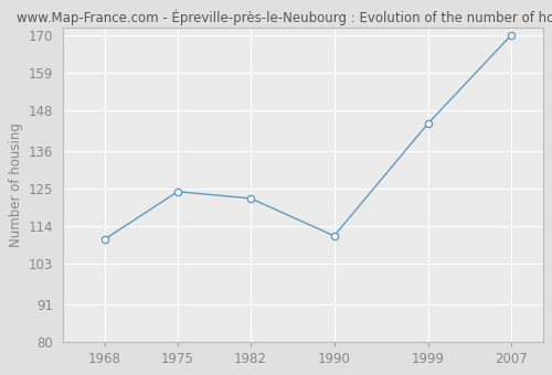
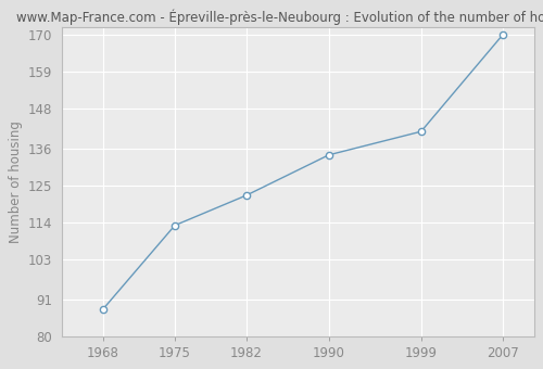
1968: 110 -> 88
1975: 124 -> 113
1990: 111 -> 134
1999: 144 -> 141
